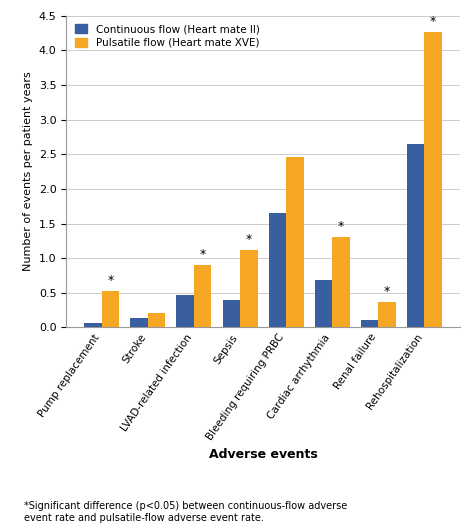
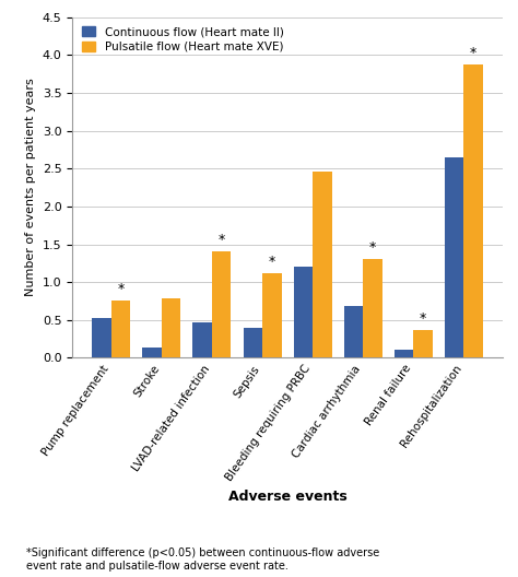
Continuous flow (Heart mate II)/Pump replacement: 0.06 -> 0.52
Pulsatile flow (Heart mate XVE)/Pump replacement: 0.52 -> 0.76
Pulsatile flow (Heart mate XVE)/Stroke: 0.21 -> 0.78
Pulsatile flow (Heart mate XVE)/LVAD-related infection: 0.90 -> 1.40
Continuous flow (Heart mate II)/Bleeding requiring PRBC: 1.65 -> 1.20
Pulsatile flow (Heart mate XVE)/Rehospitalization: 4.27 -> 3.88
